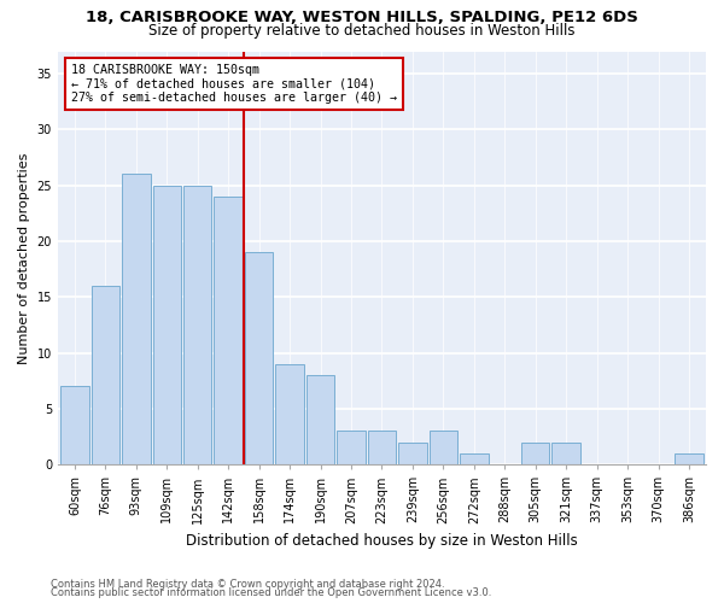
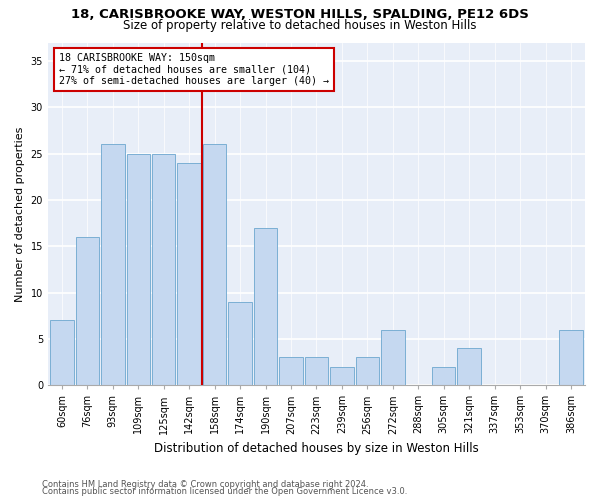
158sqm: 19 -> 26
190sqm: 8 -> 17
272sqm: 1 -> 6
321sqm: 2 -> 4
386sqm: 1 -> 6
